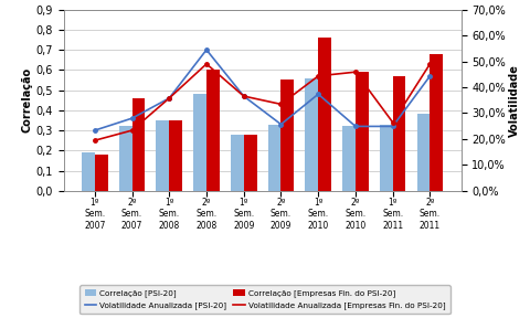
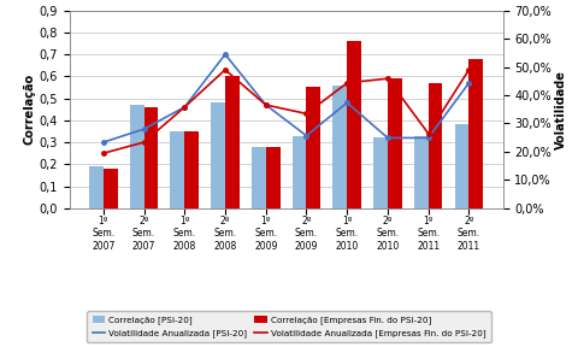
Correlação [PSI-20]/2º Sem. 2007: 0,32 -> 0,47
